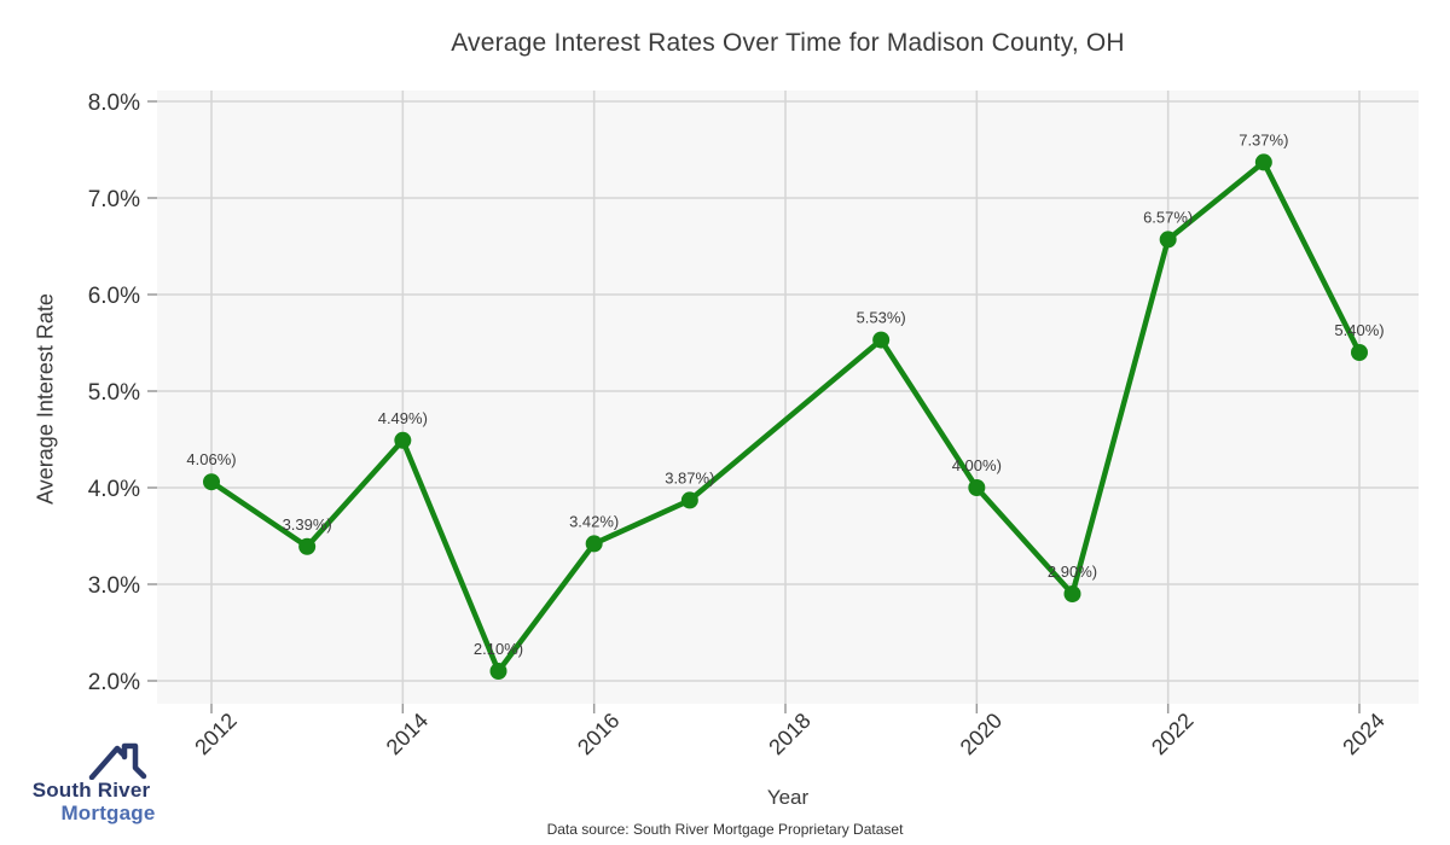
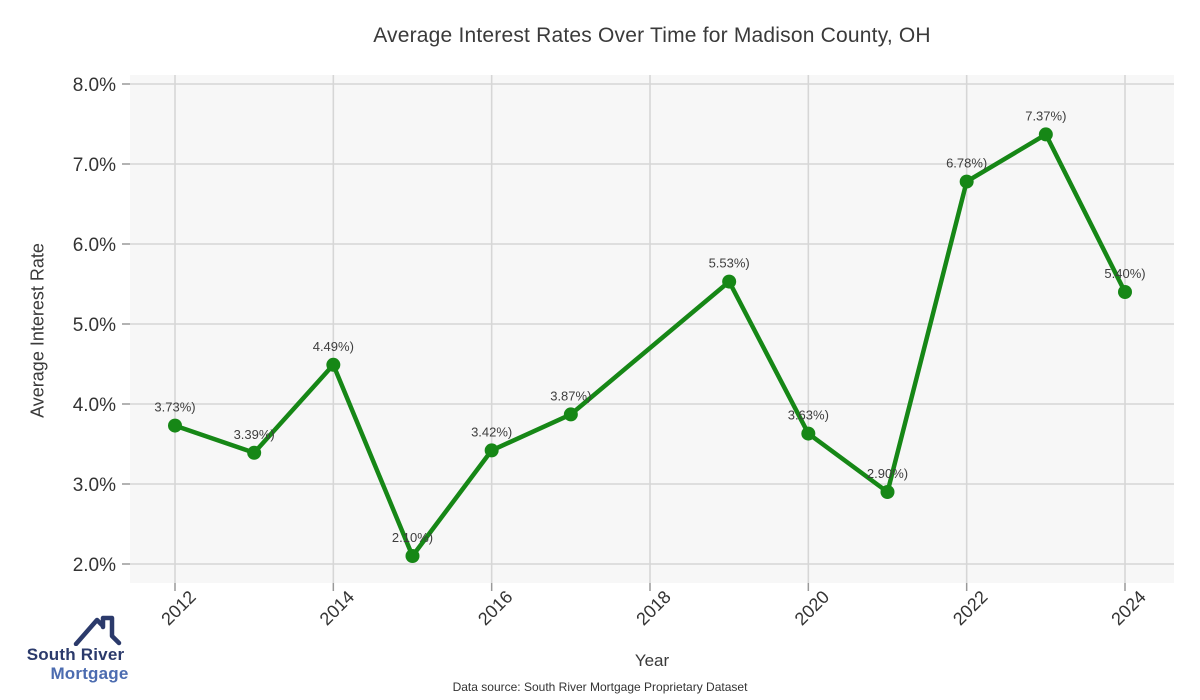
2012: 4.06% -> 3.73%
2020: 4.00% -> 3.63%
2022: 6.57% -> 6.78%
